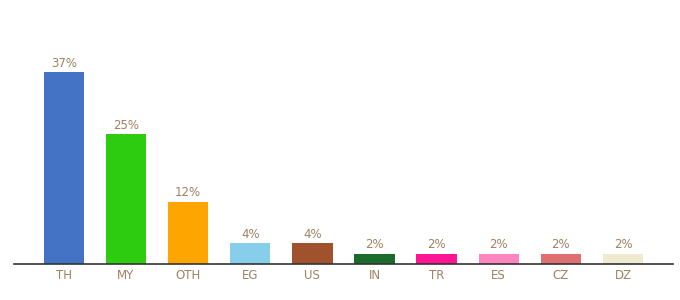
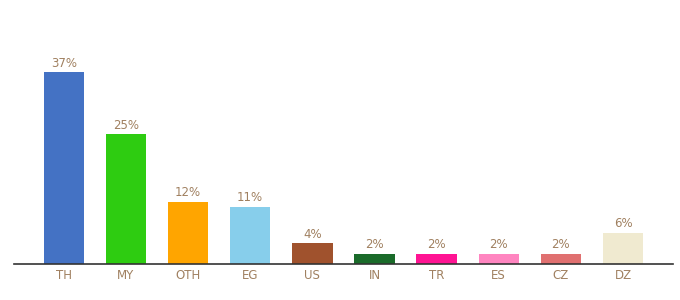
EG: 4% -> 11%
DZ: 2% -> 6%
